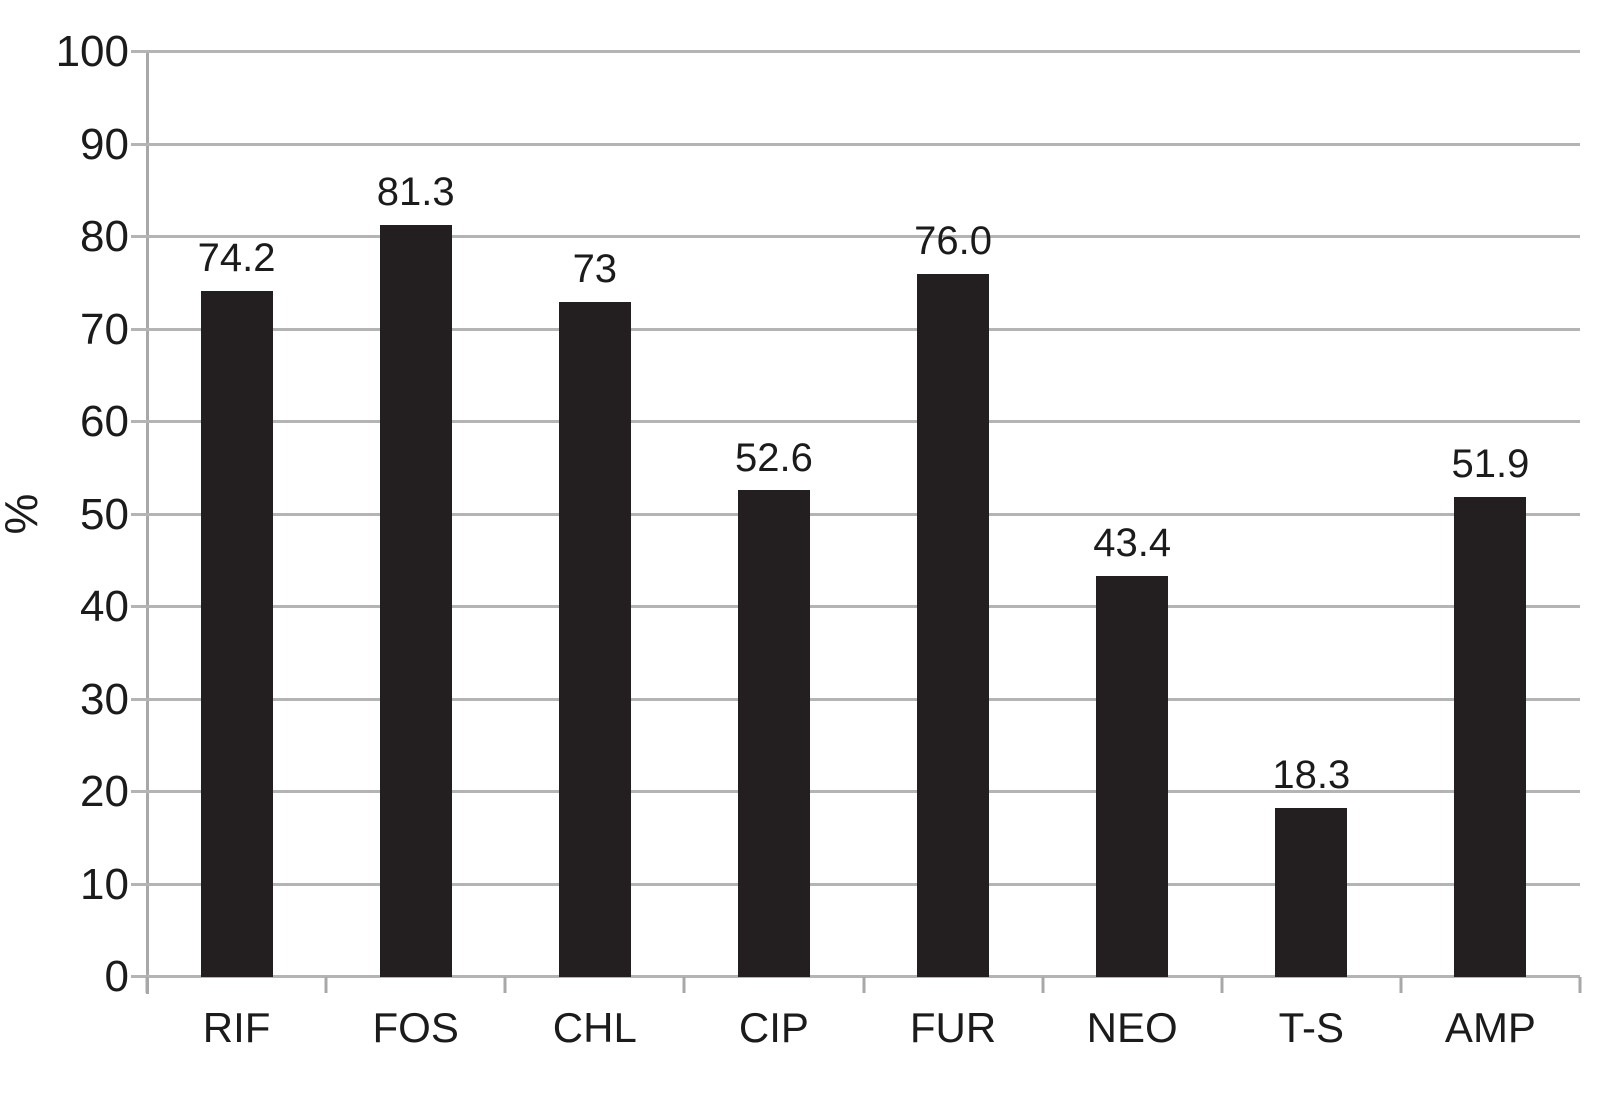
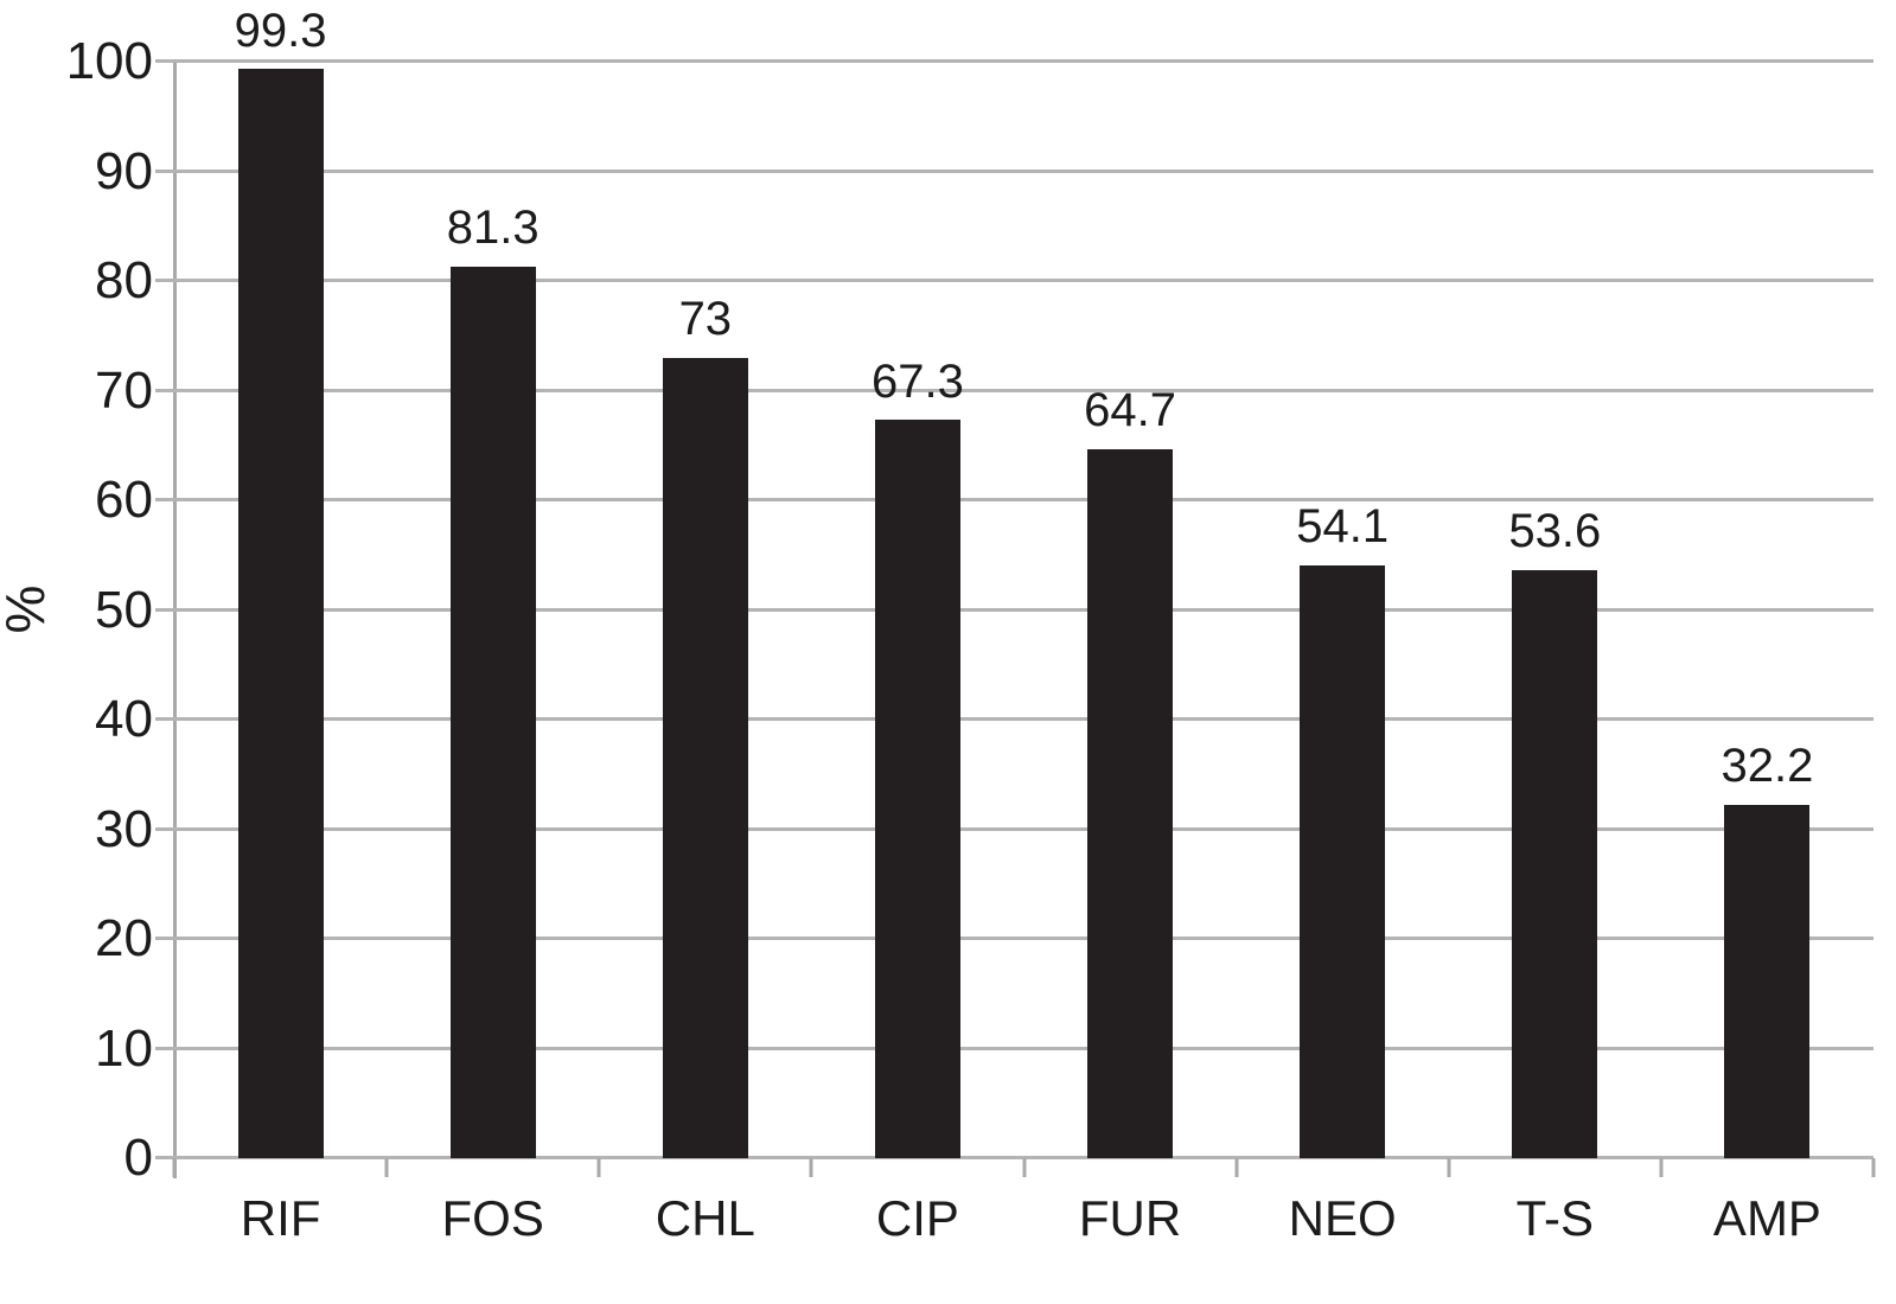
RIF: 74.2 -> 99.3
CIP: 52.6 -> 67.3
FUR: 76.0 -> 64.7
NEO: 43.4 -> 54.1
T-S: 18.3 -> 53.6
AMP: 51.9 -> 32.2
